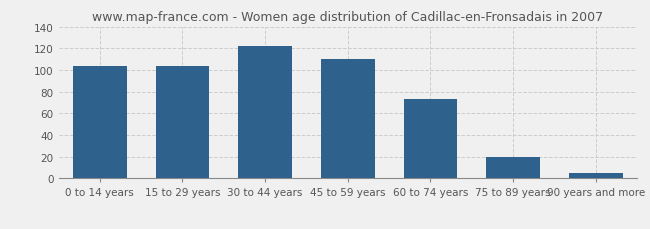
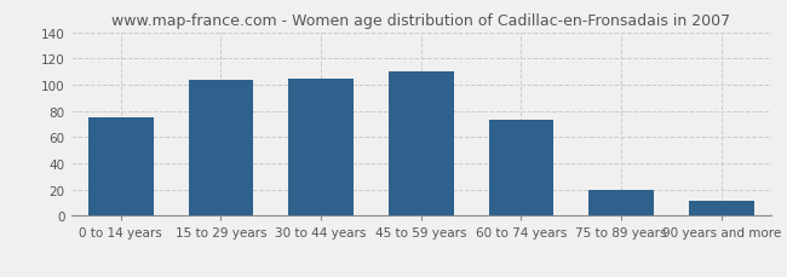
0 to 14 years: 104 -> 75
30 to 44 years: 122 -> 105
90 years and more: 5 -> 11
